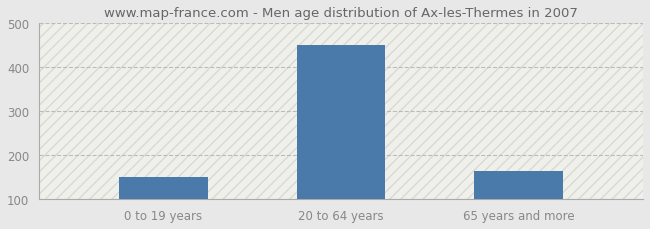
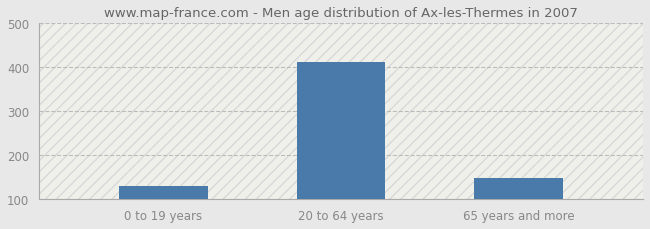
0 to 19 years: 150 -> 130
20 to 64 years: 450 -> 412
65 years and more: 165 -> 149
